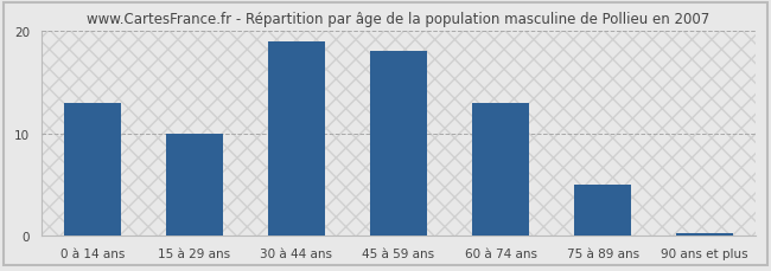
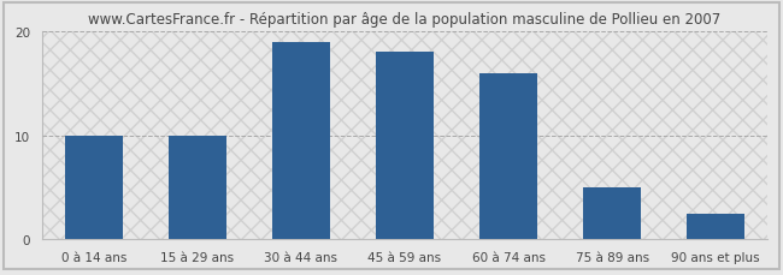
0 à 14 ans: 13.0 -> 10.0
60 à 74 ans: 13.0 -> 16.0
90 ans et plus: 0.3 -> 2.4
